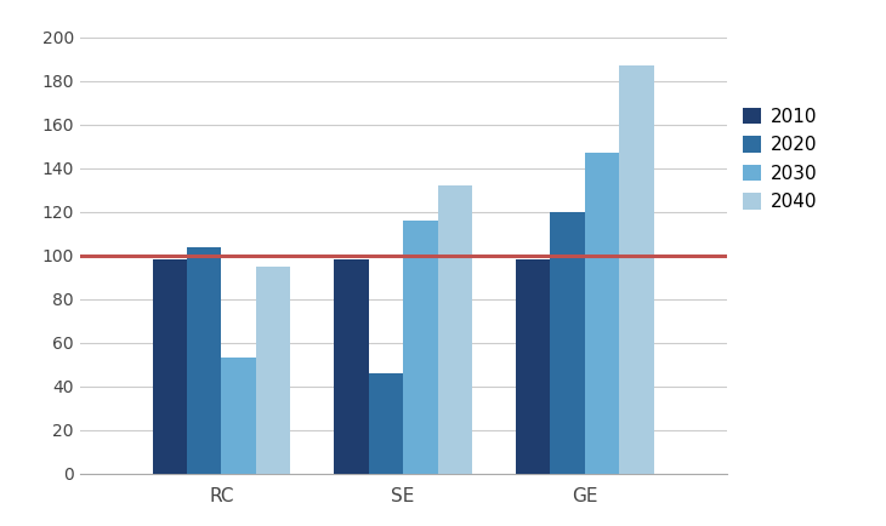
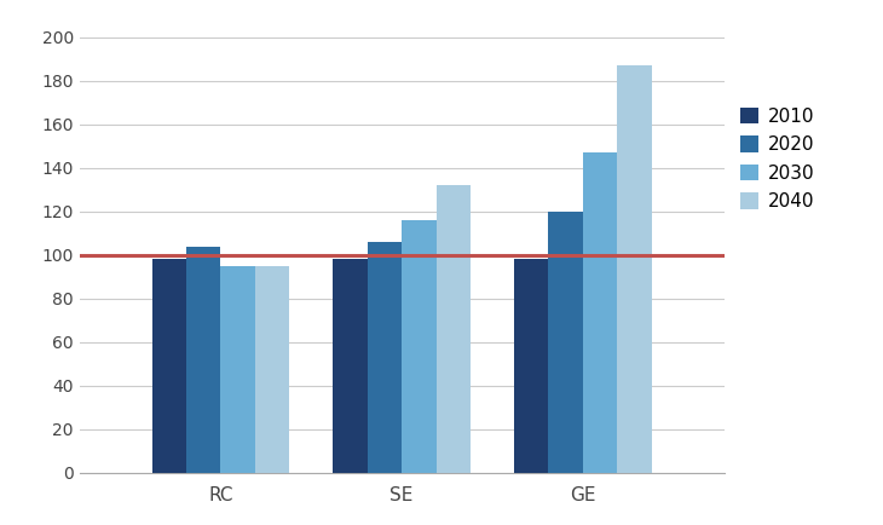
2030/RC: 53 -> 95
2020/SE: 46 -> 106
